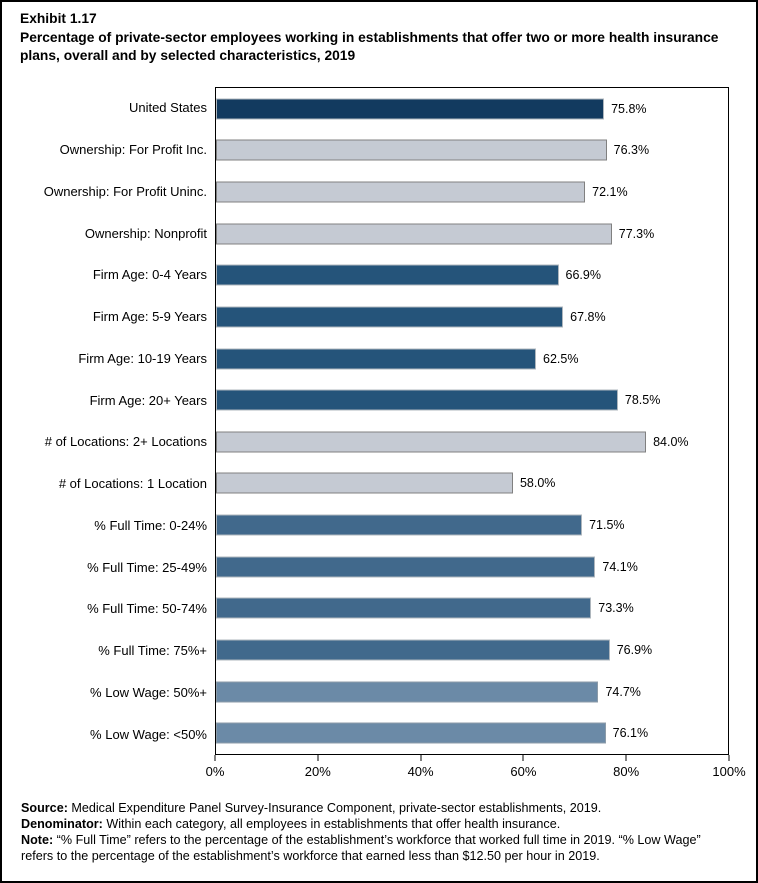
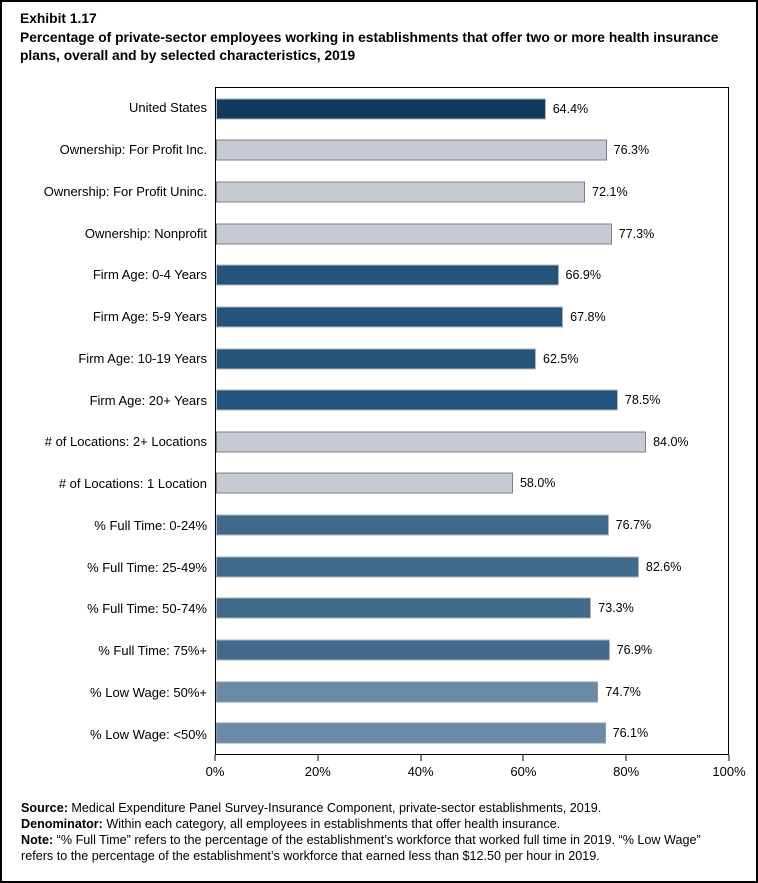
United States: 75.8% -> 64.4%
% Full Time: 0-24%: 71.5% -> 76.7%
% Full Time: 25-49%: 74.1% -> 82.6%
